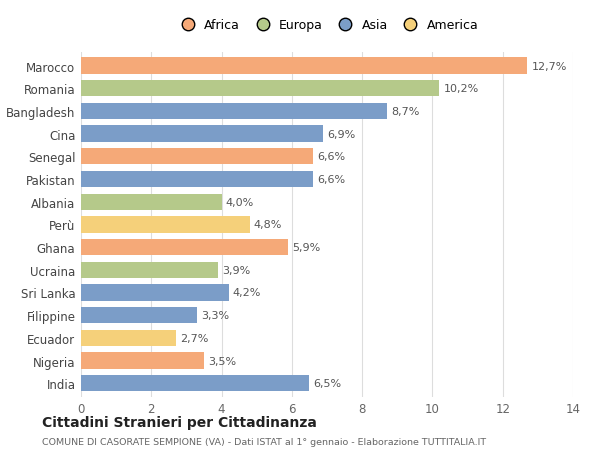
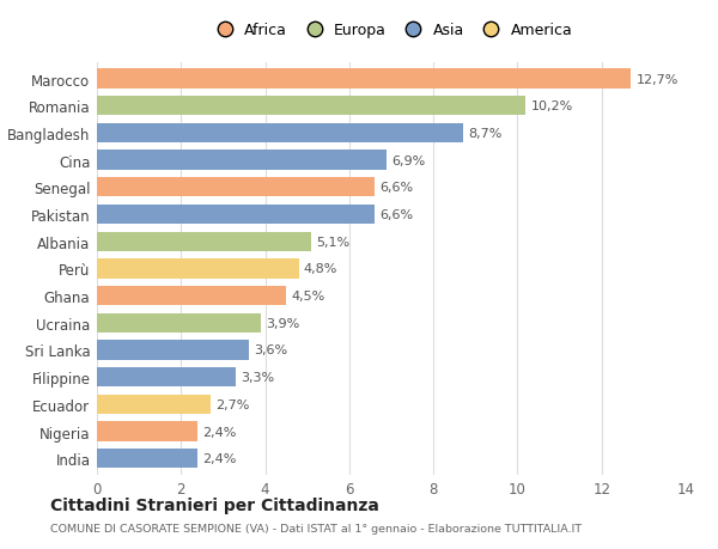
Albania: 4,0% -> 5,1%
Ghana: 5,9% -> 4,5%
Sri Lanka: 4,2% -> 3,6%
Nigeria: 3,5% -> 2,4%
India: 6,5% -> 2,4%
